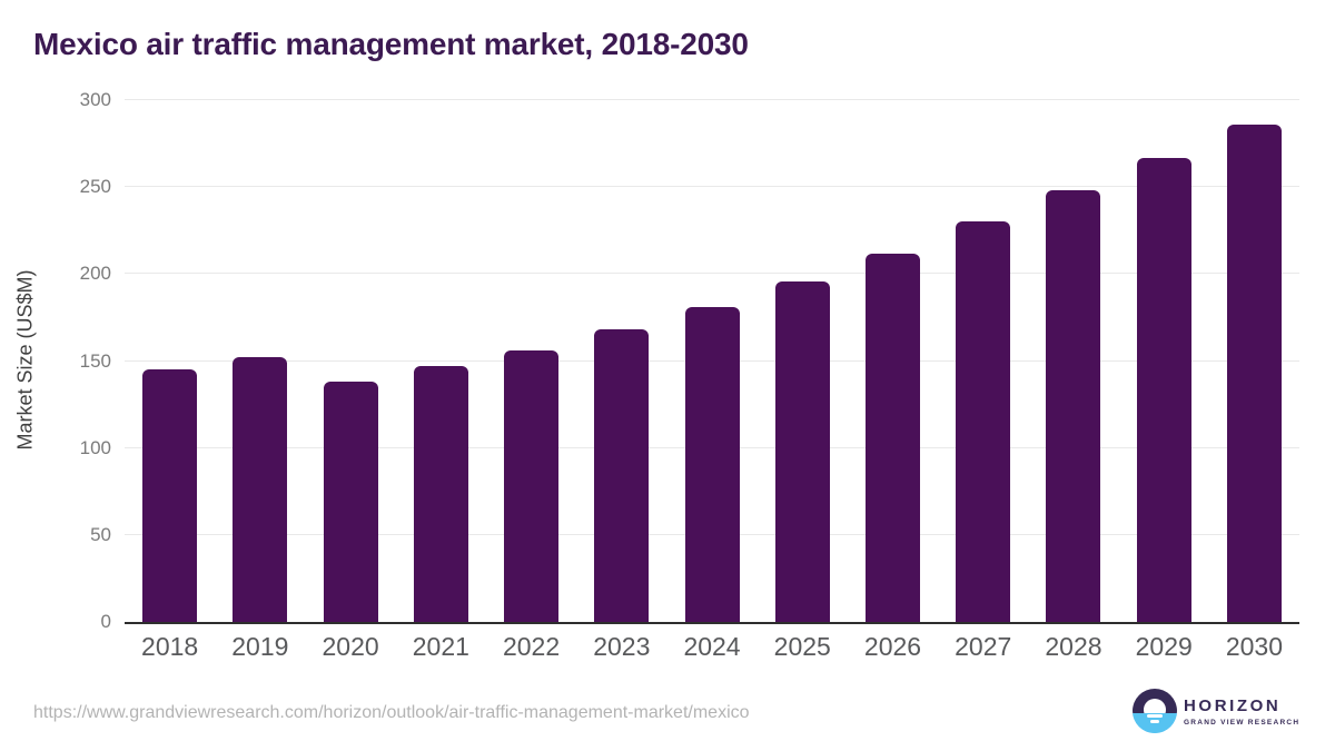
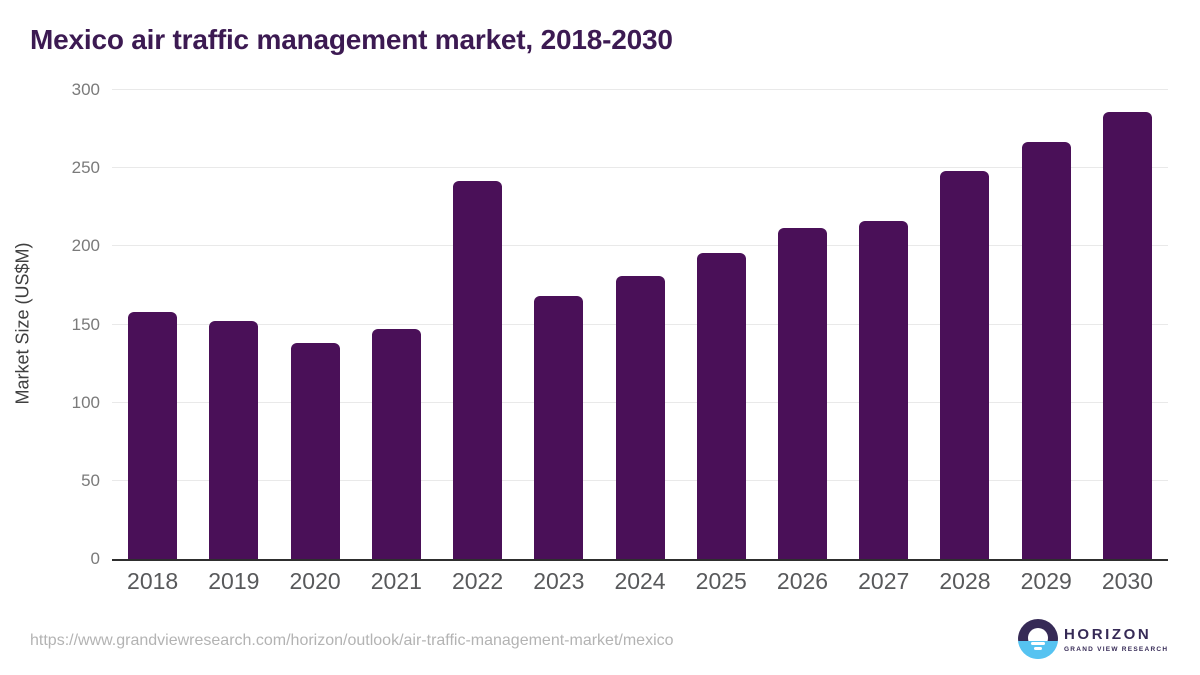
2018: 145 -> 158
2022: 156 -> 242
2027: 230 -> 216
